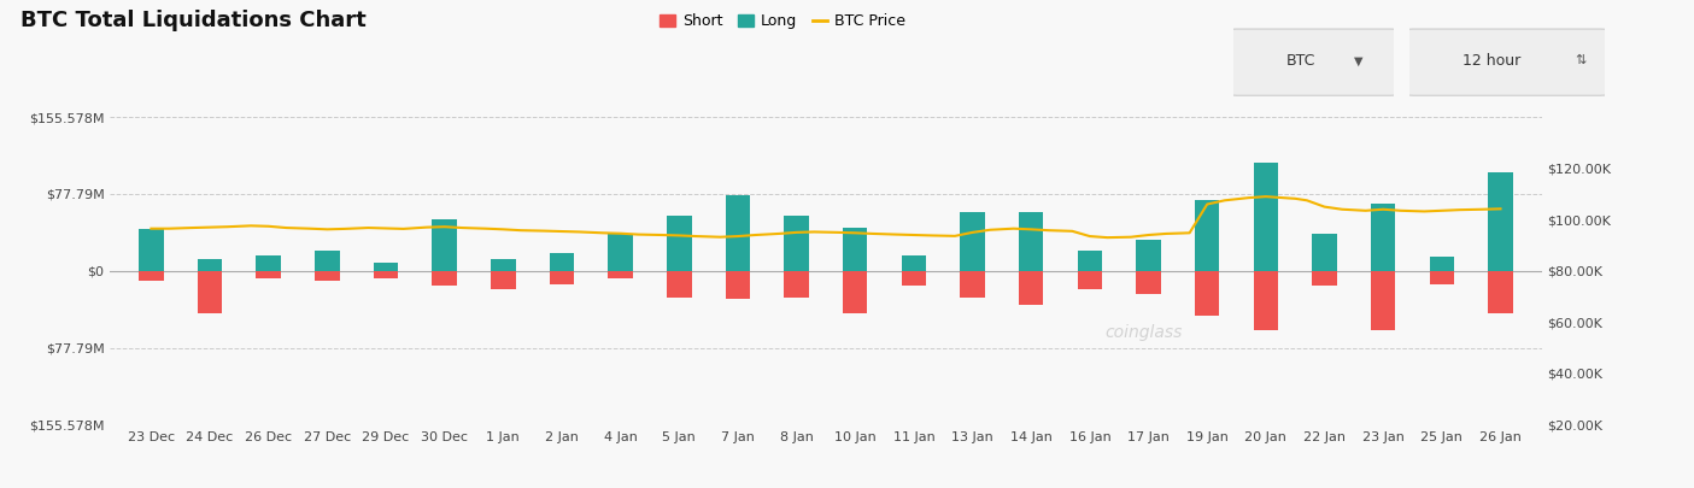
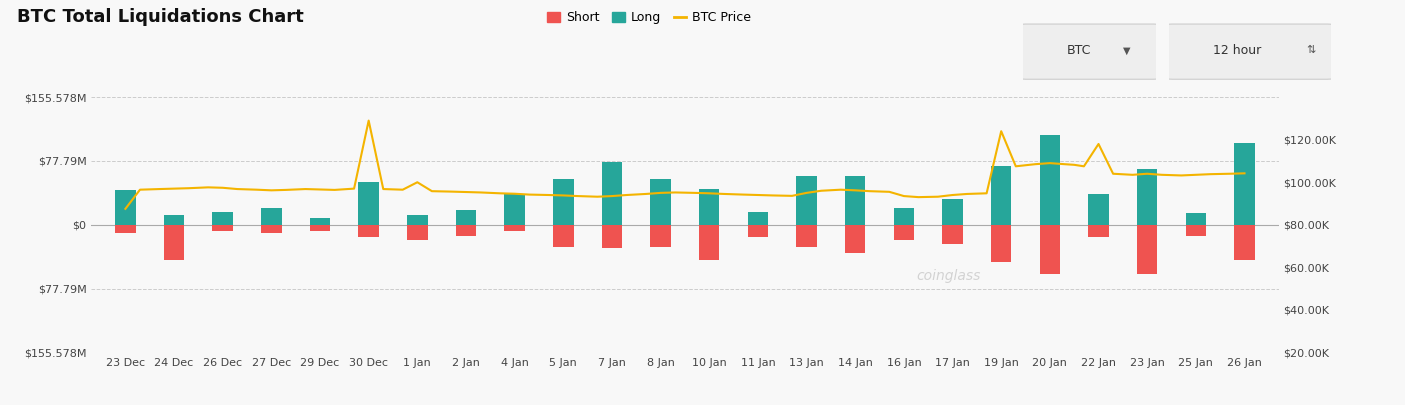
BTC Price/23 Dec: $96.5K -> $87.5K
BTC Price/30 Dec: $97.2K -> $129.0K
BTC Price/1 Jan: $96.2K -> $100.0K
BTC Price/19 Jan: $106.0K -> $124.0K
BTC Price/22 Jan: $105.0K -> $118.0K
